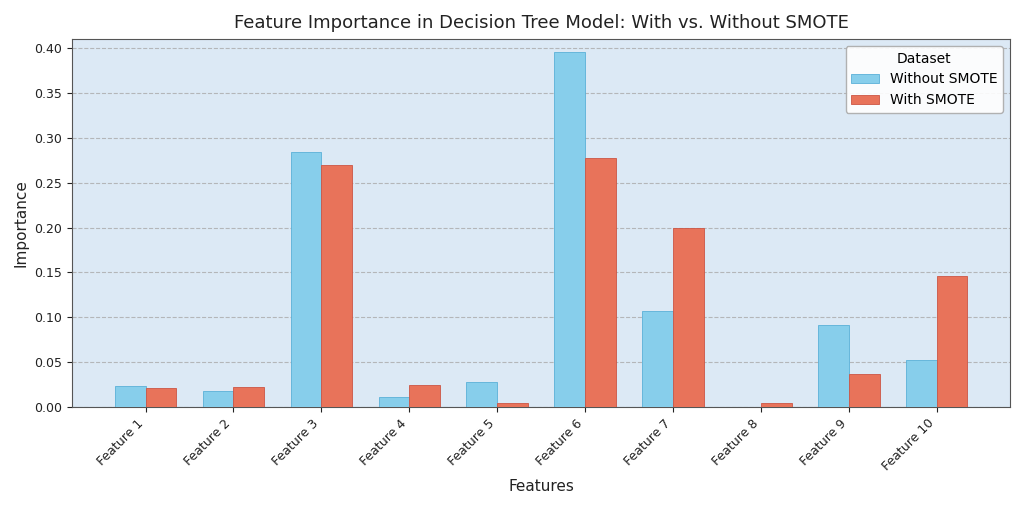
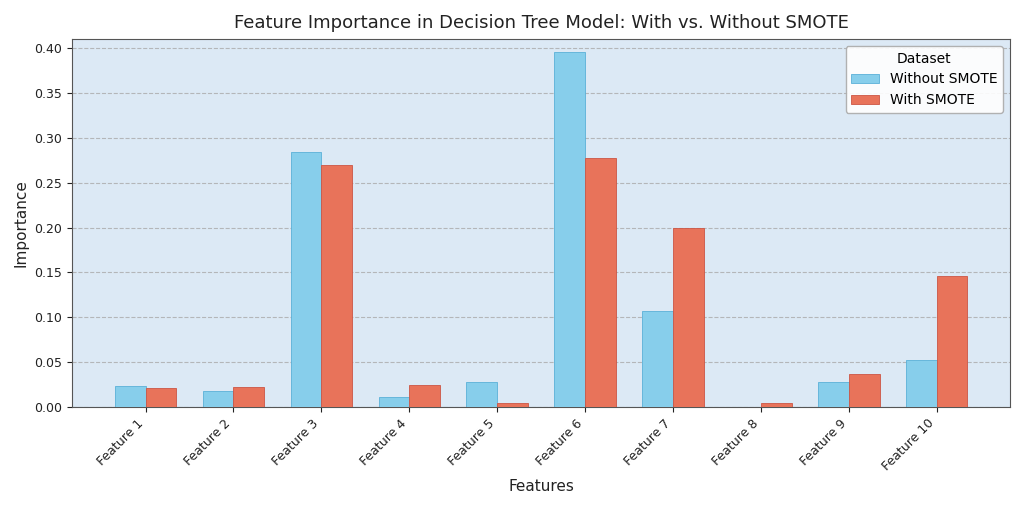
Without SMOTE/Feature 9: 0.091 -> 0.028
